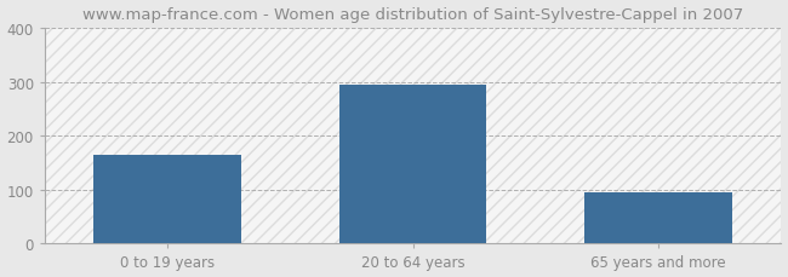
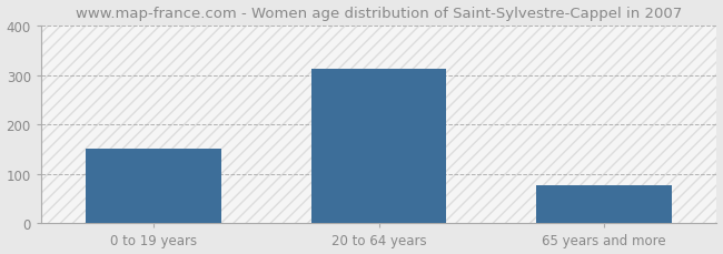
0 to 19 years: 165 -> 150
20 to 64 years: 295 -> 312
65 years and more: 95 -> 78
